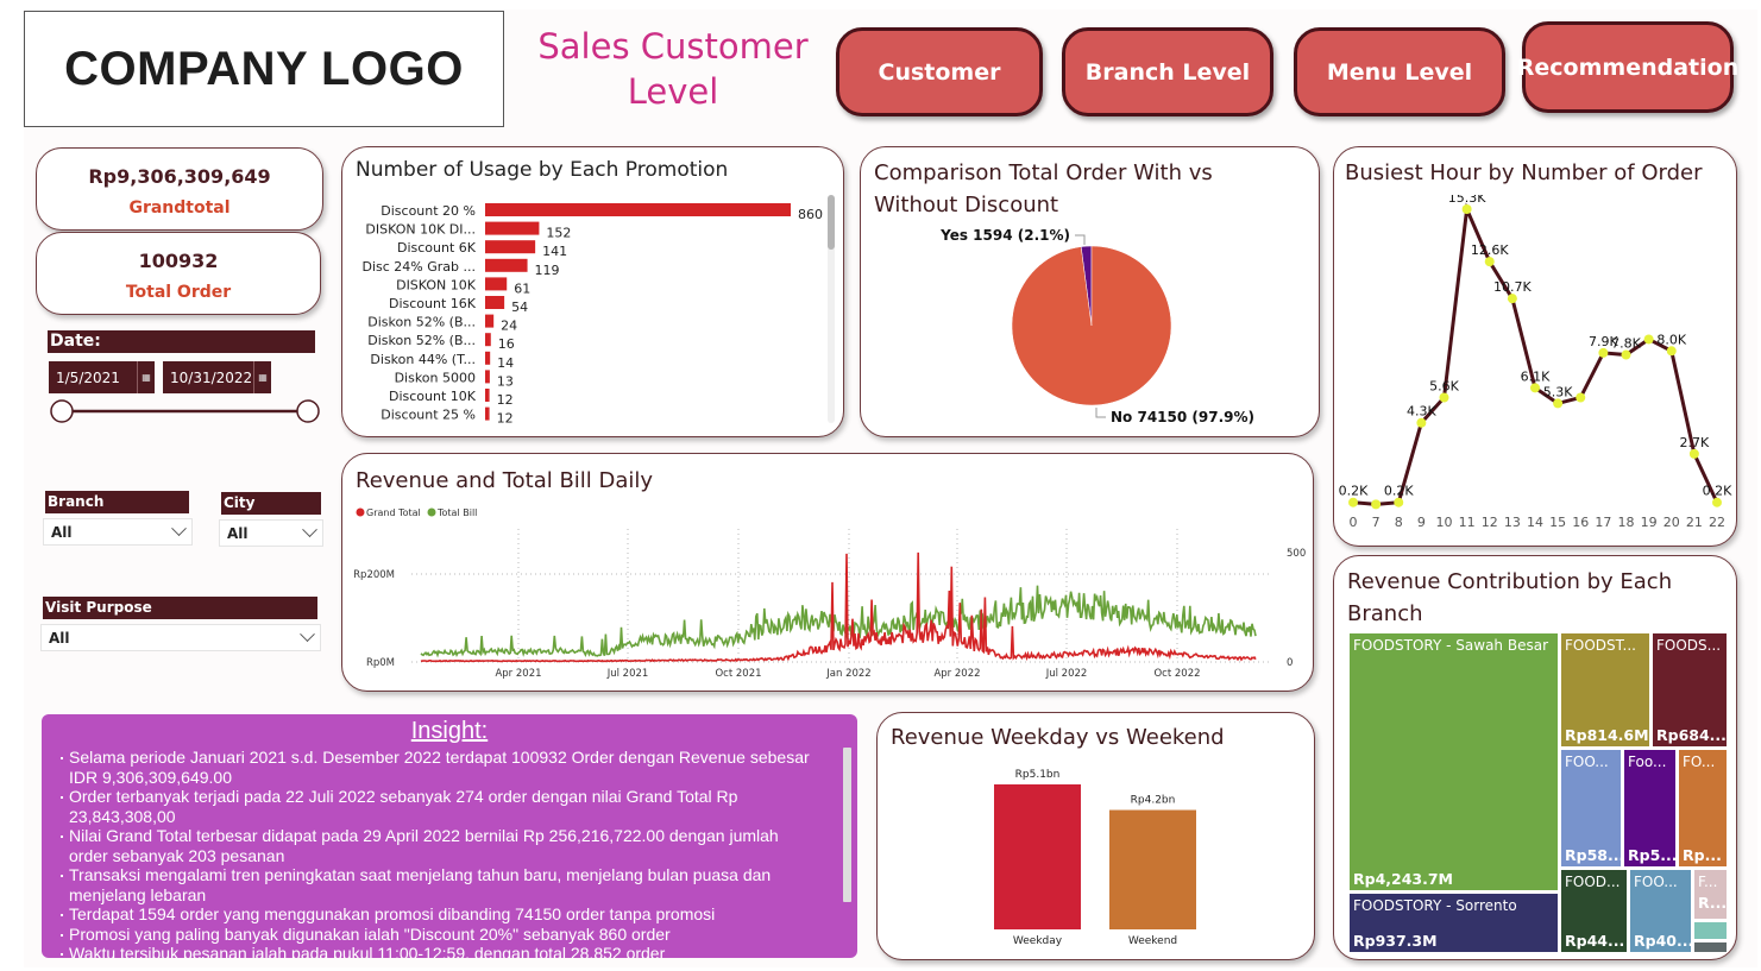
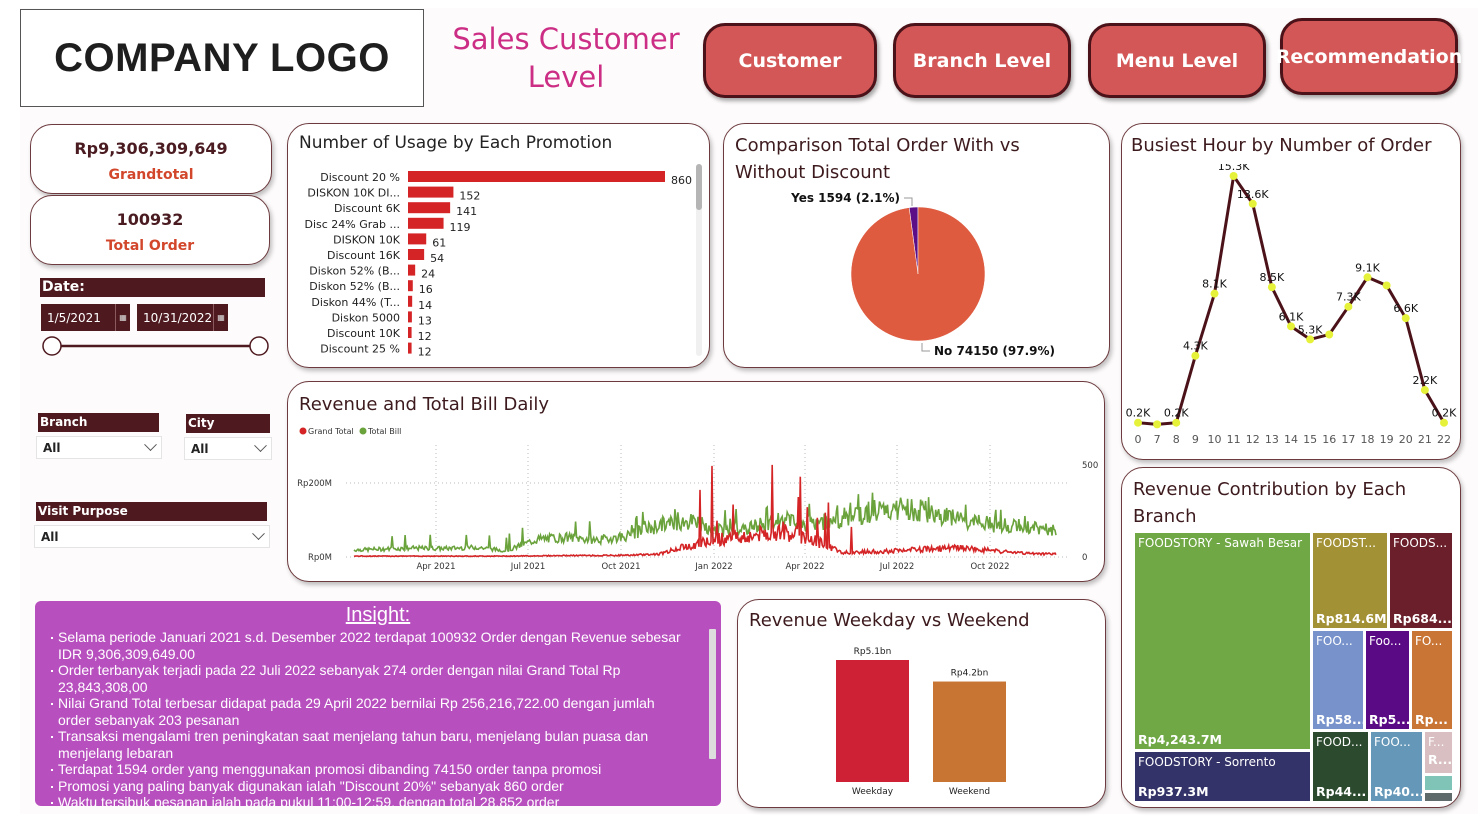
Busiest Hour by Number of Order/10: 5.6K -> 8.1K
Busiest Hour by Number of Order/12: 12.6K -> 13.6K
Busiest Hour by Number of Order/13: 10.7K -> 8.5K
Busiest Hour by Number of Order/17: 7.9K -> 7.3K
Busiest Hour by Number of Order/18: 7.8K -> 9.1K
Busiest Hour by Number of Order/20: 8.0K -> 6.6K
Busiest Hour by Number of Order/21: 2.7K -> 2.2K
